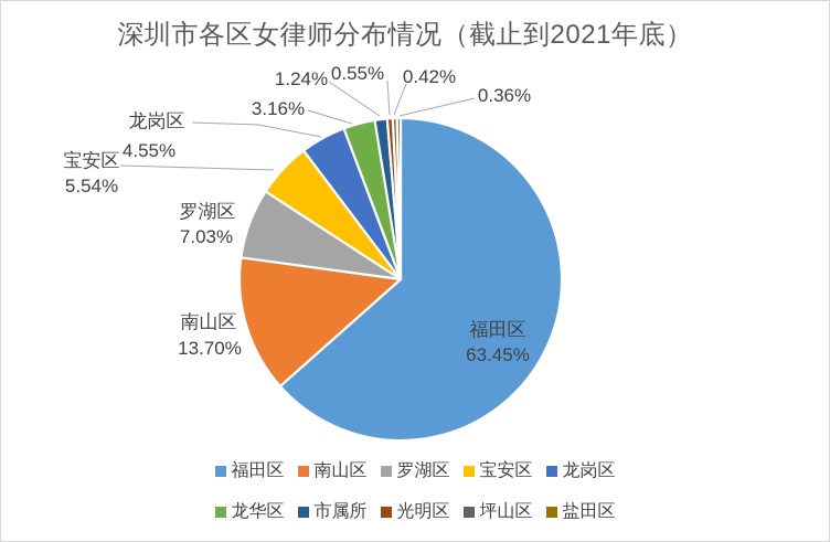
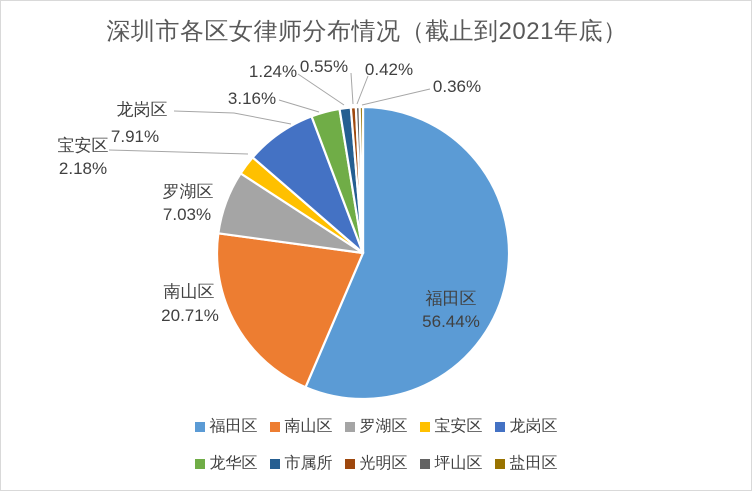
福田区: 63.45% -> 56.44%
南山区: 13.70% -> 20.71%
宝安区: 5.54% -> 2.18%
龙岗区: 4.55% -> 7.91%
